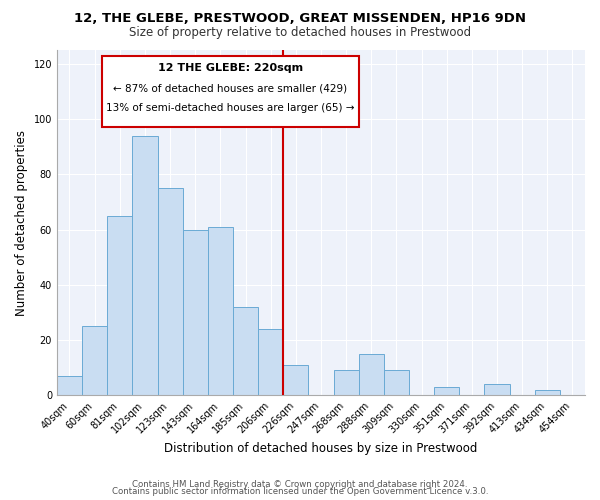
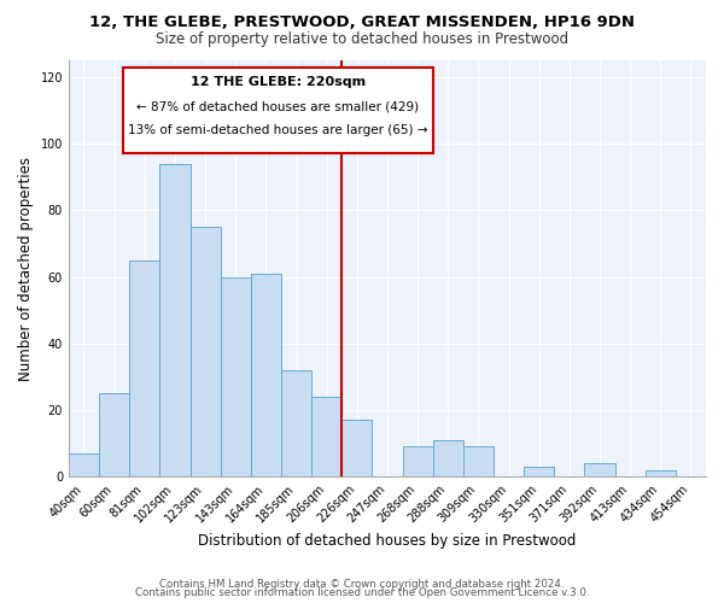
226sqm: 11 -> 17
288sqm: 15 -> 11
